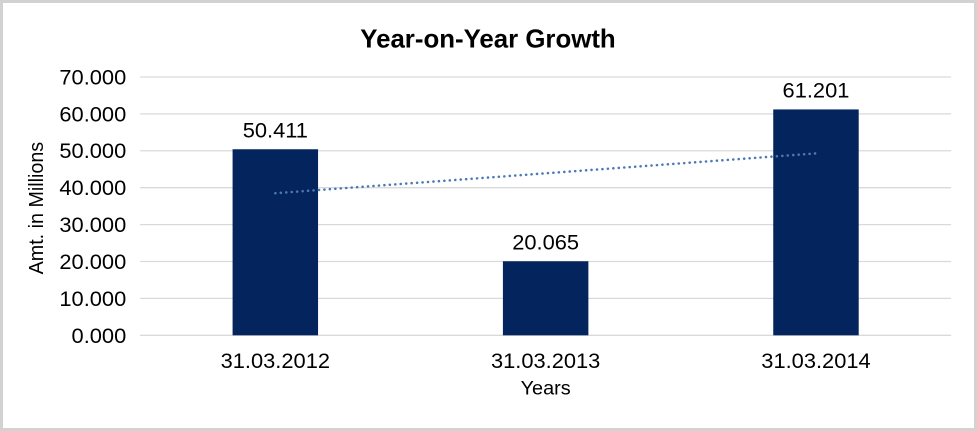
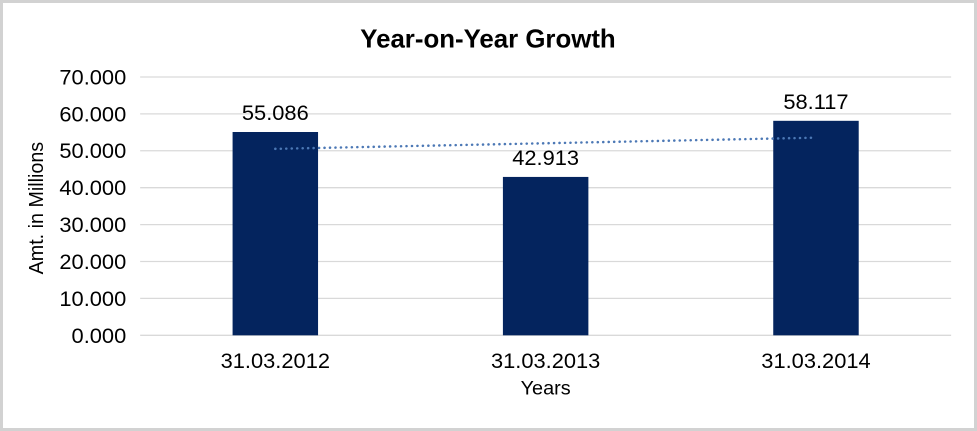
31.03.2012: 50.411 -> 55.086
31.03.2013: 20.065 -> 42.913
31.03.2014: 61.201 -> 58.117
